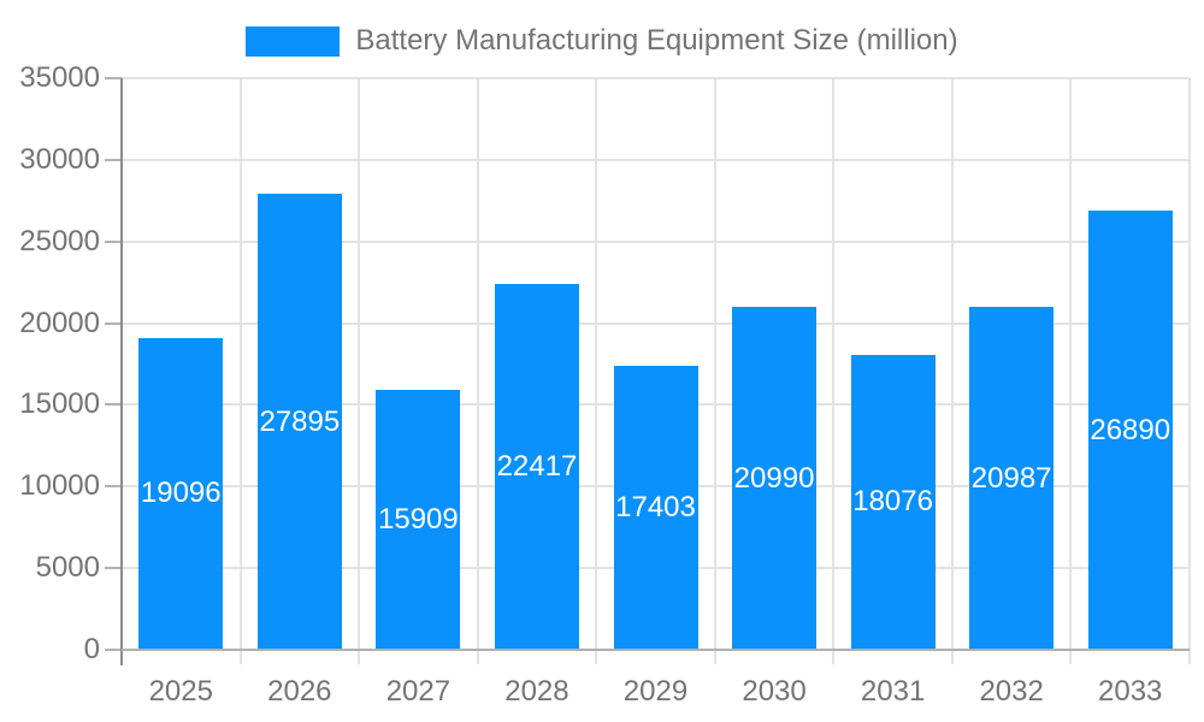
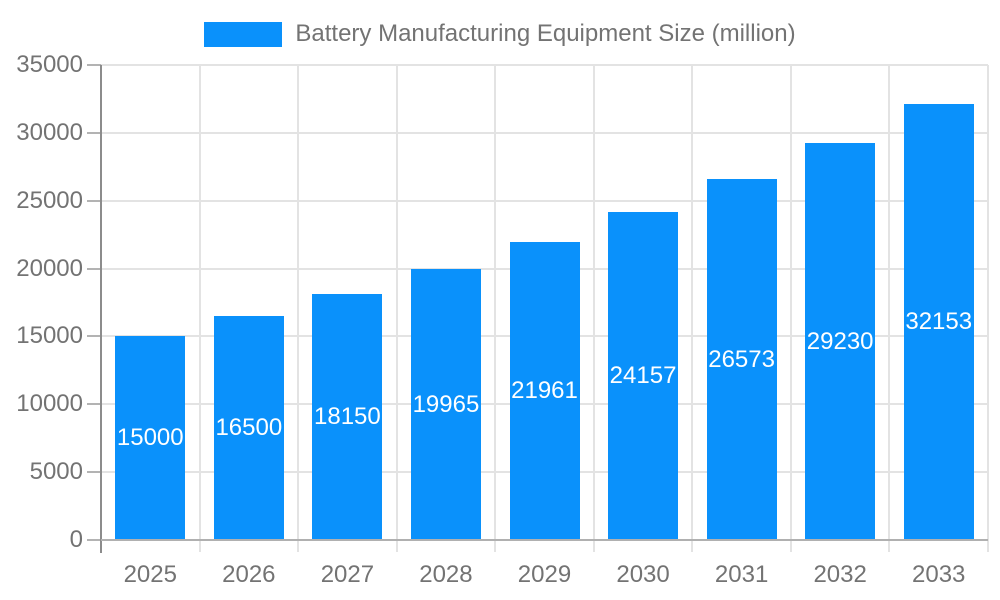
2025: 19096 -> 15000
2026: 27895 -> 16500
2027: 15909 -> 18150
2028: 22417 -> 19965
2029: 17403 -> 21961
2030: 20990 -> 24157
2031: 18076 -> 26573
2032: 20987 -> 29230
2033: 26890 -> 32153
